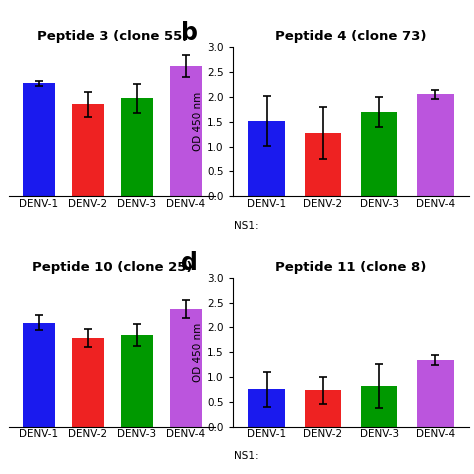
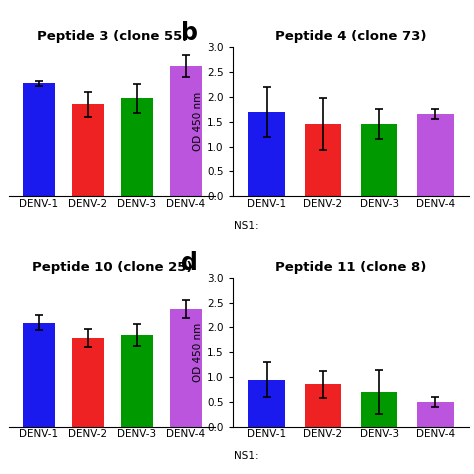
Peptide 4 (clone 73)/DENV-1: 1.52 -> 1.70
Peptide 4 (clone 73)/DENV-2: 1.27 -> 1.45
Peptide 4 (clone 73)/DENV-3: 1.70 -> 1.45
Peptide 4 (clone 73)/DENV-4: 2.05 -> 1.65
Peptide 11 (clone 8)/DENV-1: 0.75 -> 0.95
Peptide 11 (clone 8)/DENV-2: 0.73 -> 0.85
Peptide 11 (clone 8)/DENV-3: 0.82 -> 0.70
Peptide 11 (clone 8)/DENV-4: 1.35 -> 0.50
